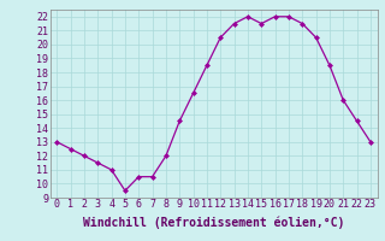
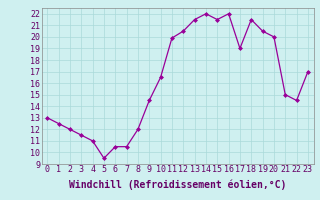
11: 18.5 -> 19.9
17: 22.0 -> 19.0
20: 18.5 -> 20.0
21: 16.0 -> 15.0
23: 13.0 -> 17.0
